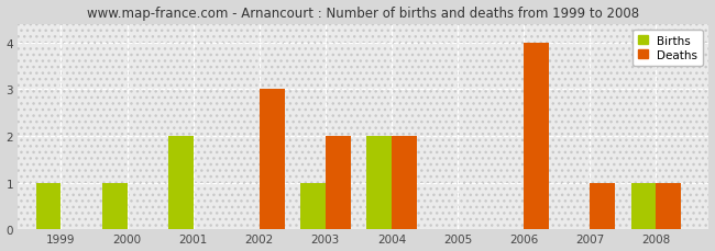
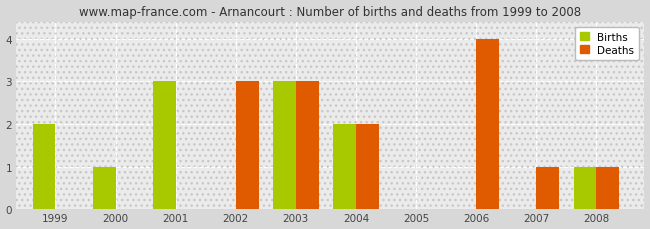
Births/1999: 1 -> 2
Births/2001: 2 -> 3
Births/2003: 1 -> 3
Deaths/2003: 2 -> 3
